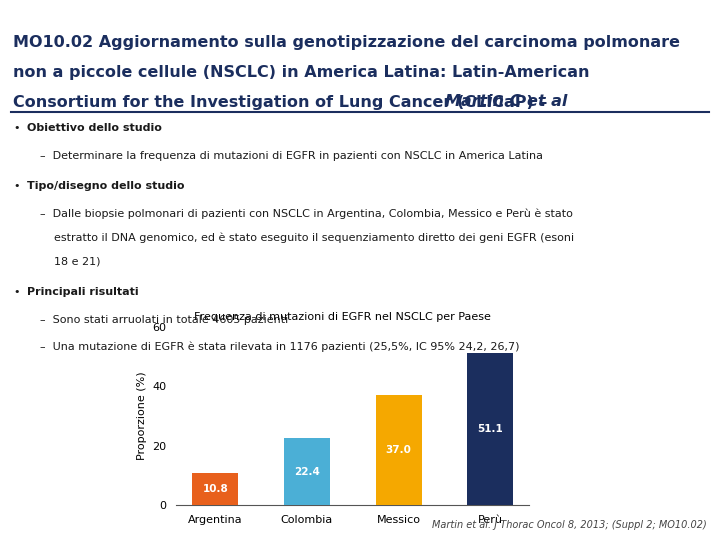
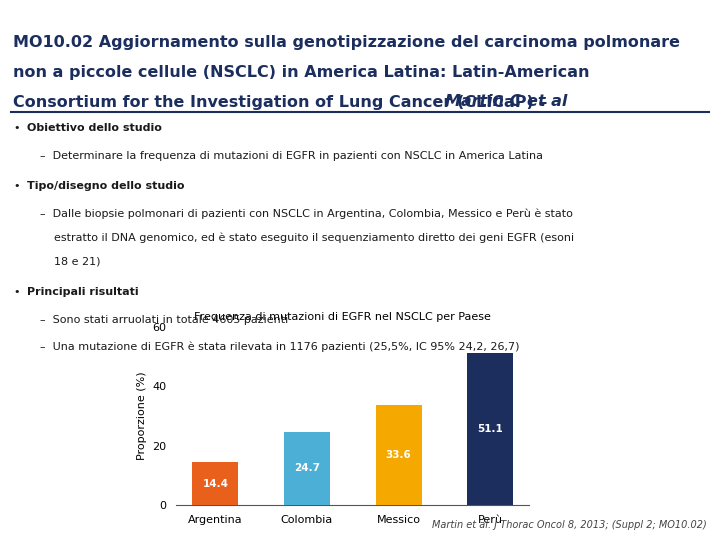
Argentina: 10.8 -> 14.4
Colombia: 22.4 -> 24.7
Messico: 37.0 -> 33.6
